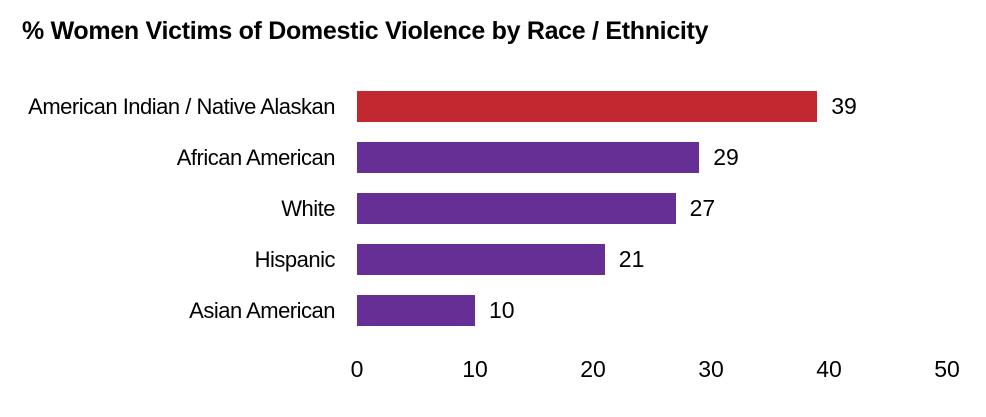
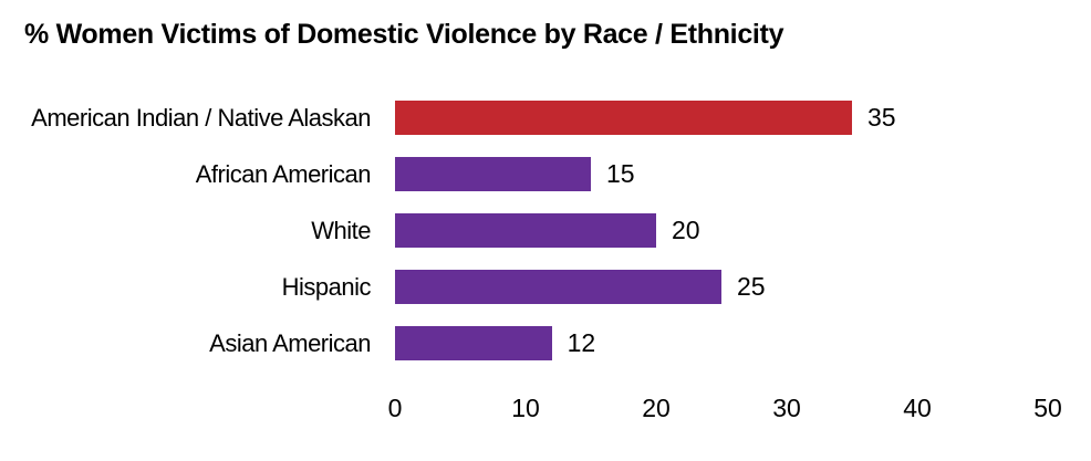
American Indian / Native Alaskan: 39 -> 35
African American: 29 -> 15
White: 27 -> 20
Hispanic: 21 -> 25
Asian American: 10 -> 12
